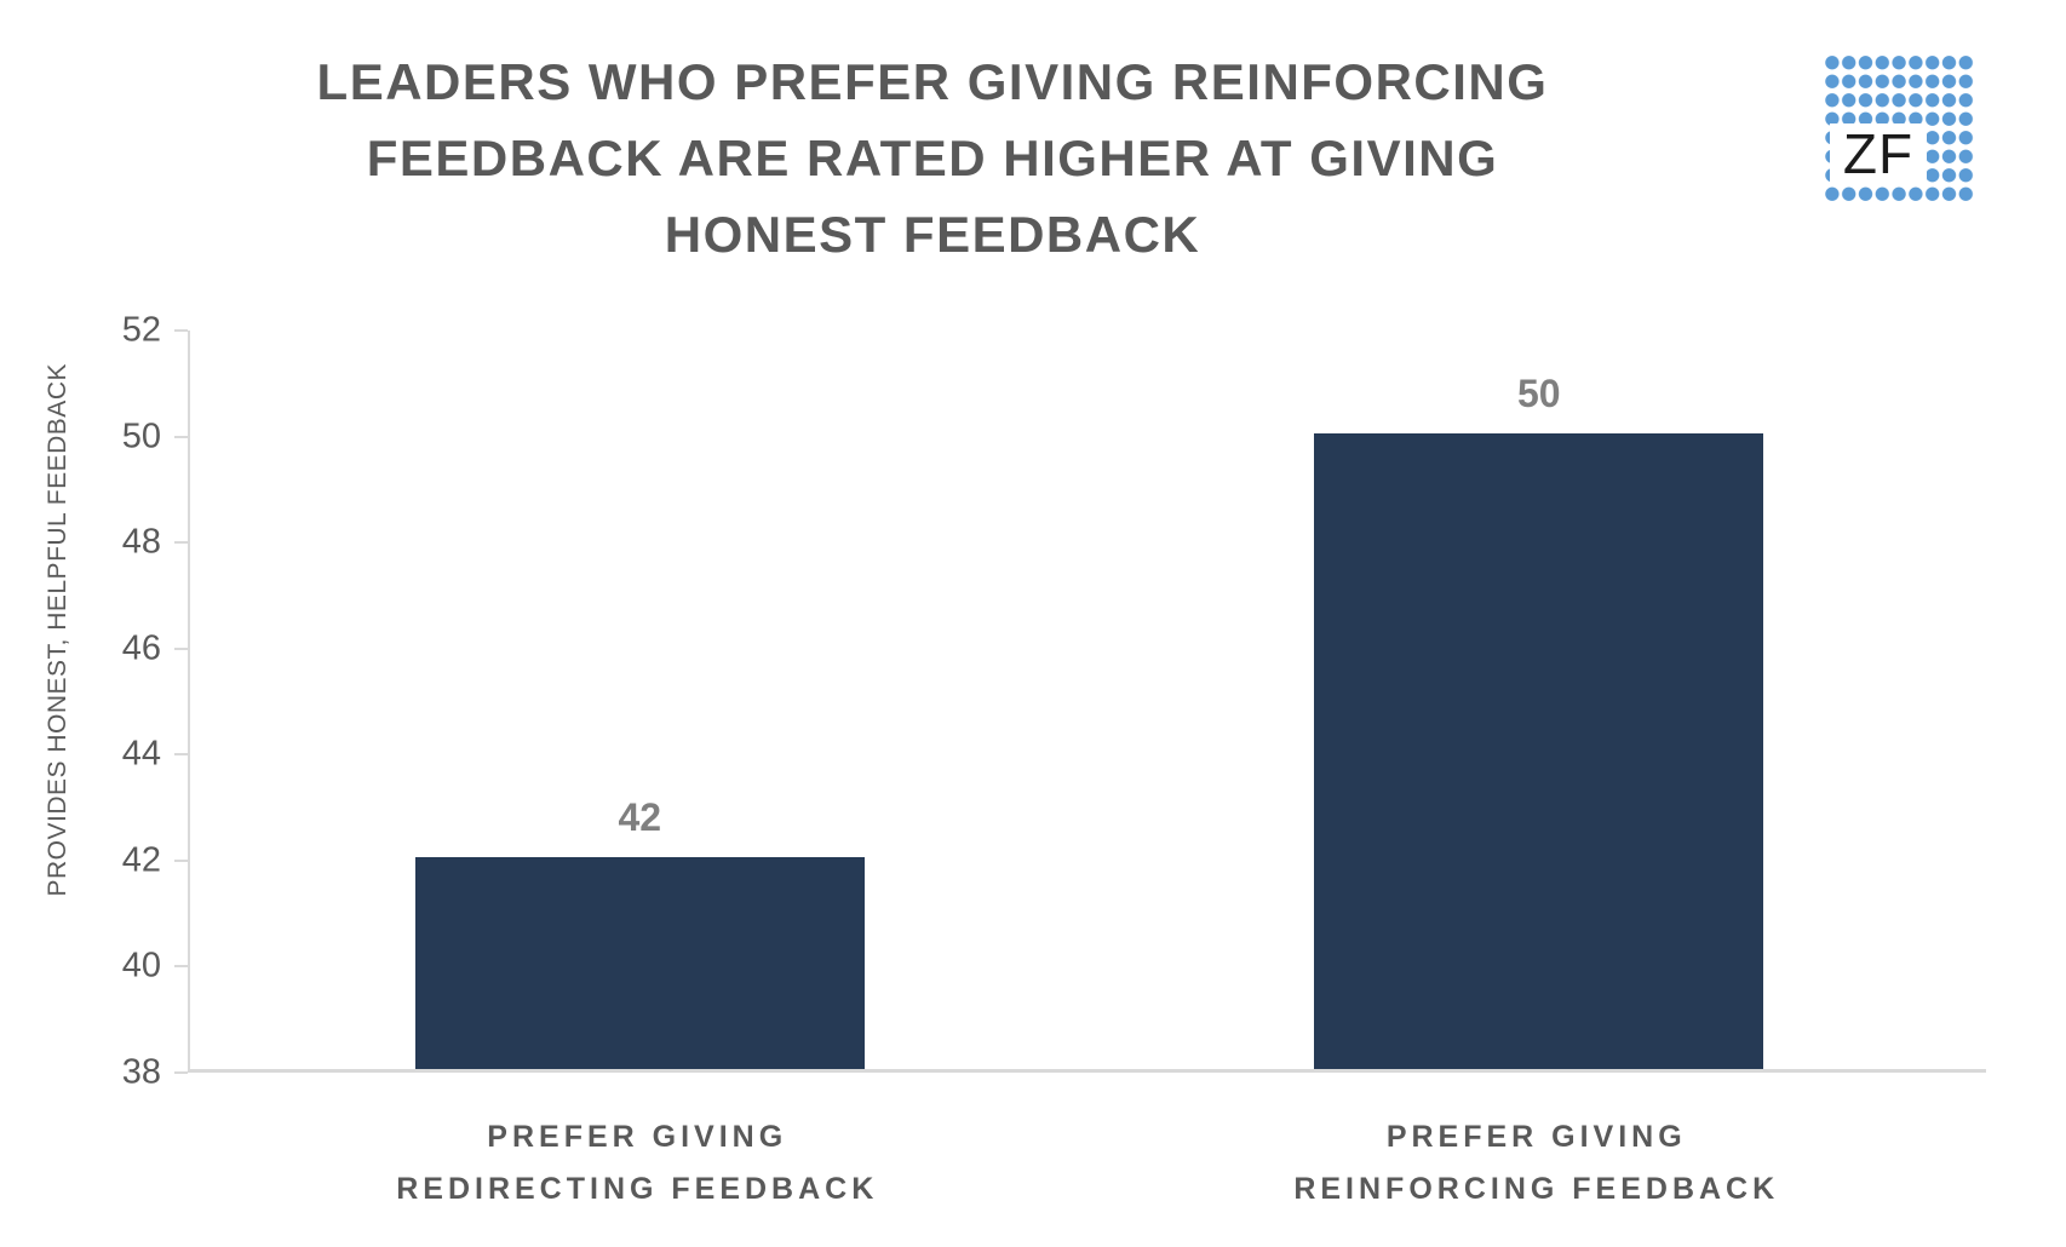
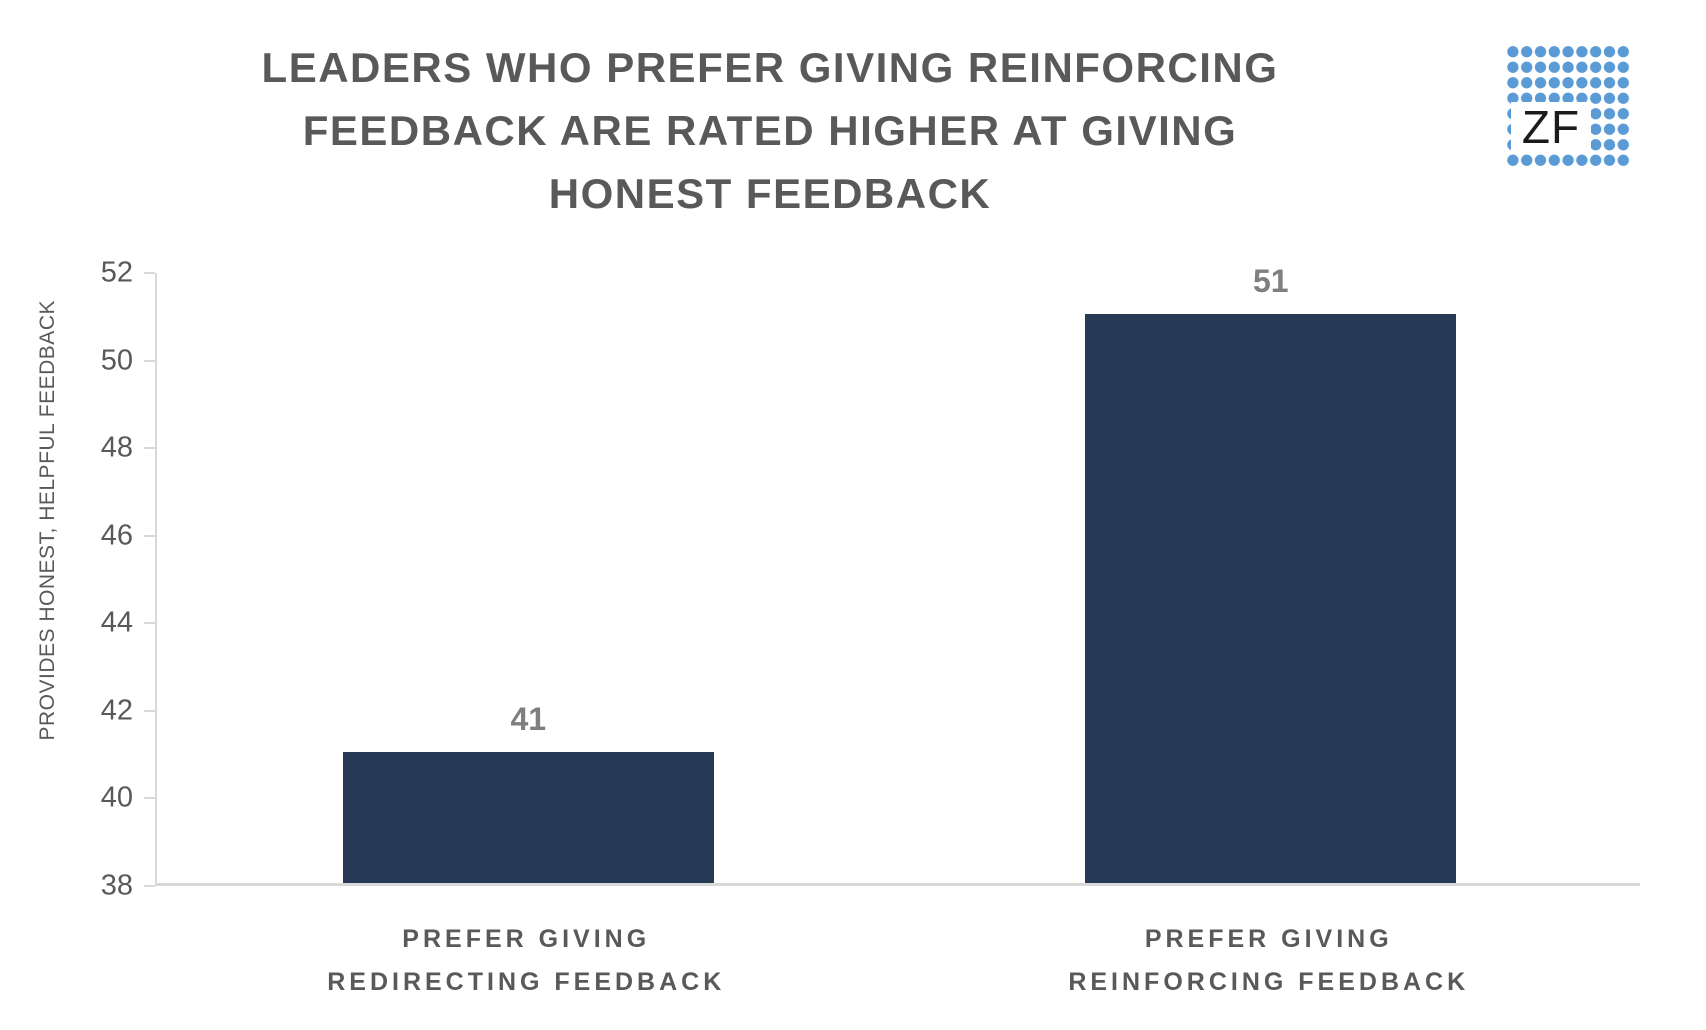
PREFER GIVING REDIRECTING FEEDBACK: 42 -> 41
PREFER GIVING REINFORCING FEEDBACK: 50 -> 51
